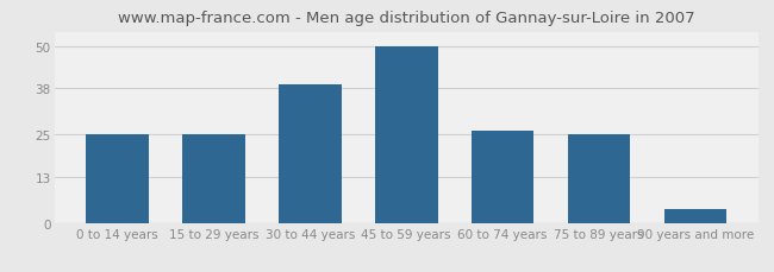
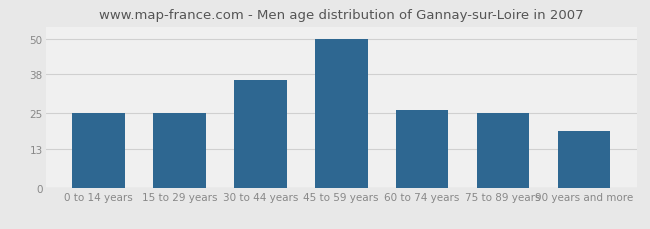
30 to 44 years: 39 -> 36
90 years and more: 4 -> 19
